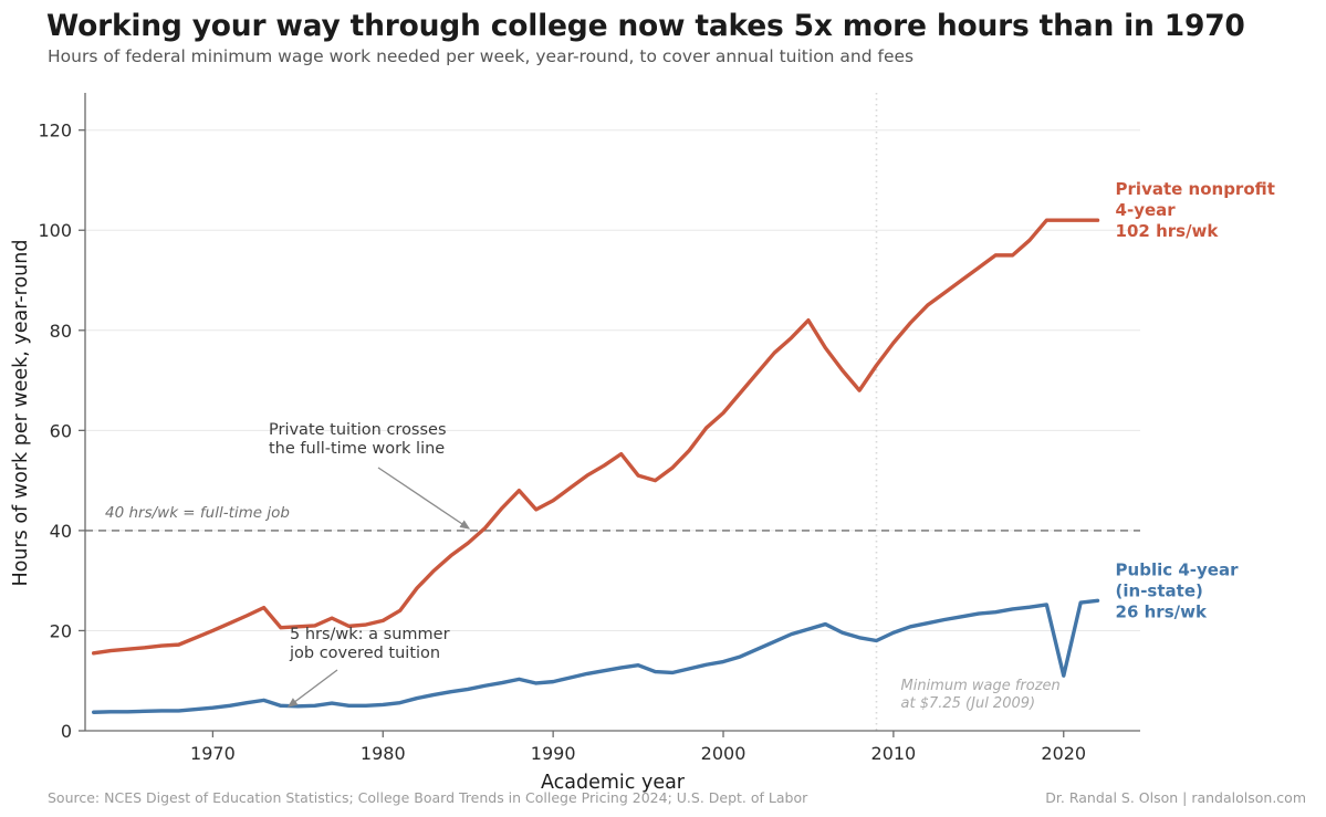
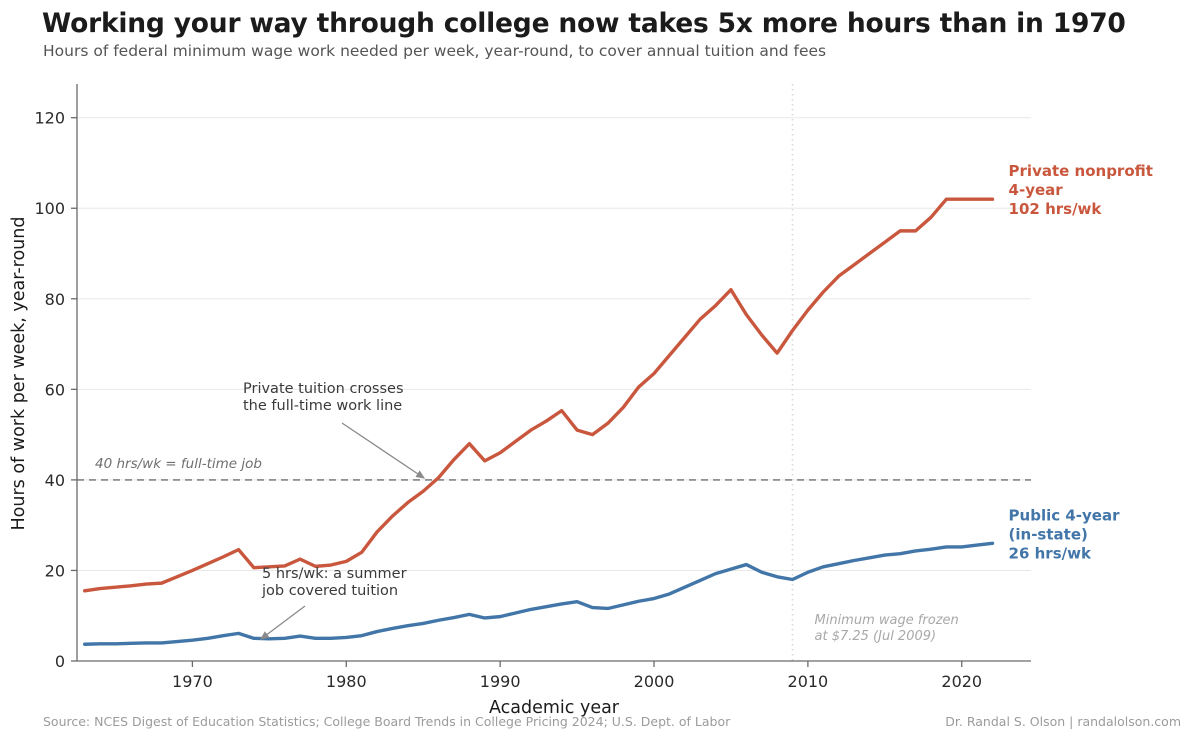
Public 4-year (in-state)/2020: 11 -> 25
